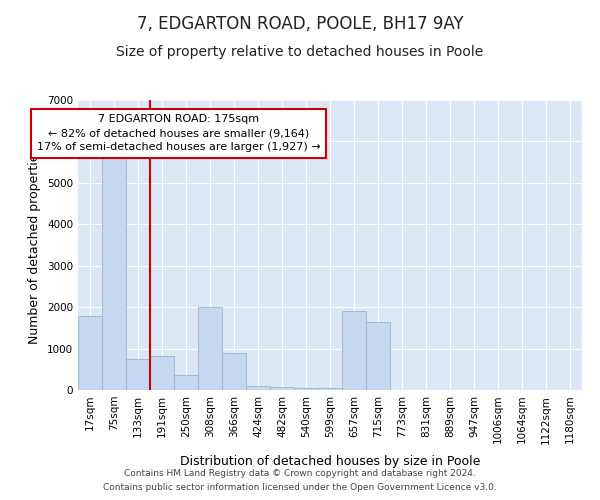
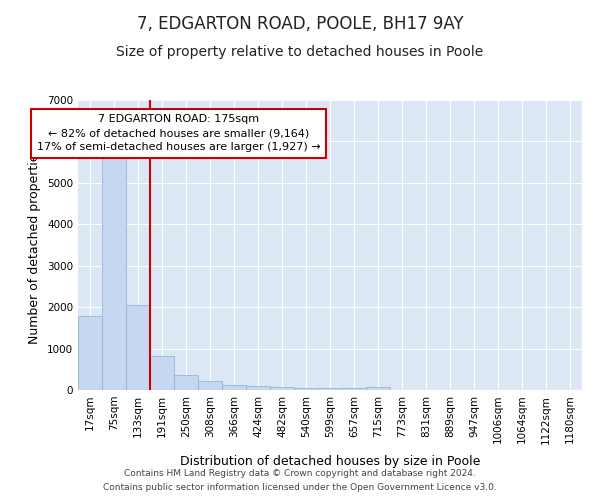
133sqm: 750 -> 2050
308sqm: 2000 -> 220
366sqm: 900 -> 120
657sqm: 1900 -> 40
715sqm: 1650 -> 80
